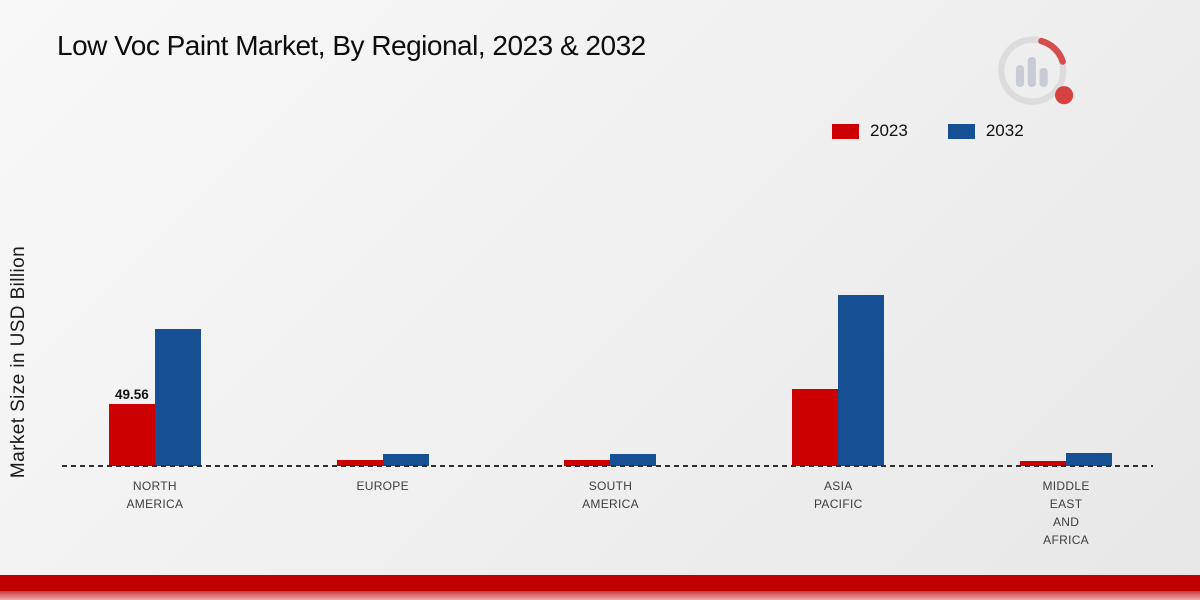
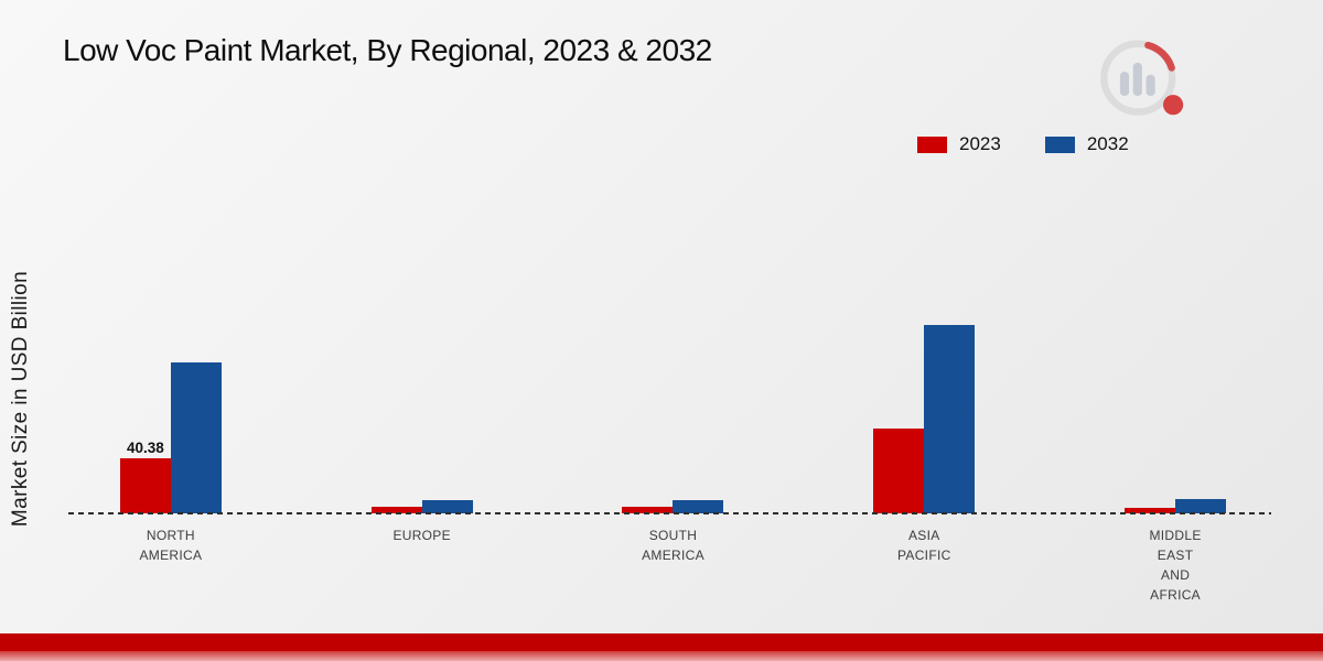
2023/NORTH AMERICA: 49.56 -> 40.38
